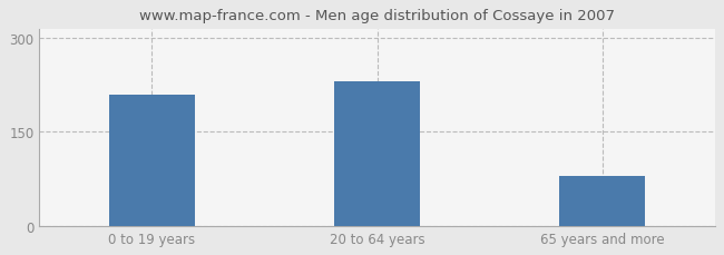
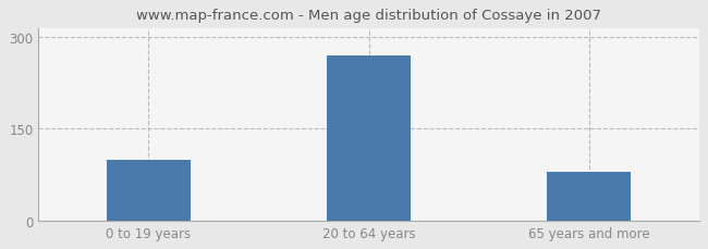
0 to 19 years: 210 -> 100
20 to 64 years: 230 -> 270
